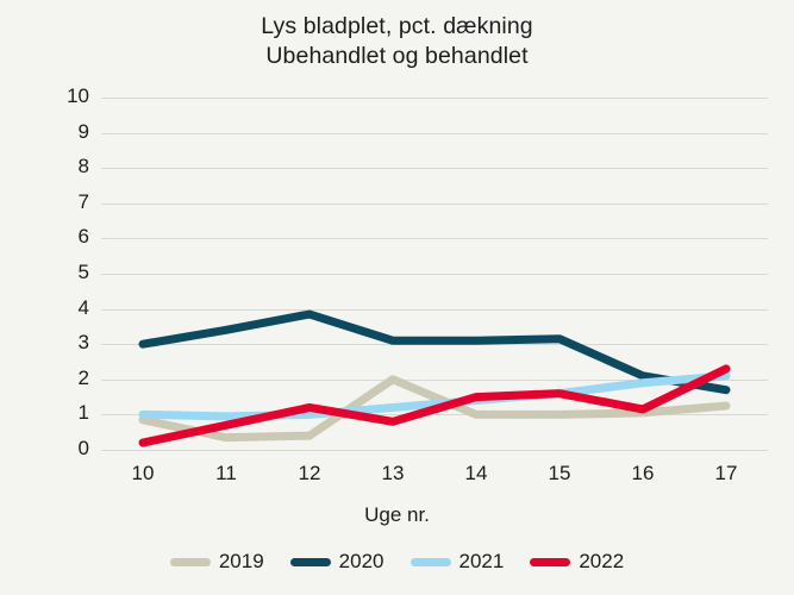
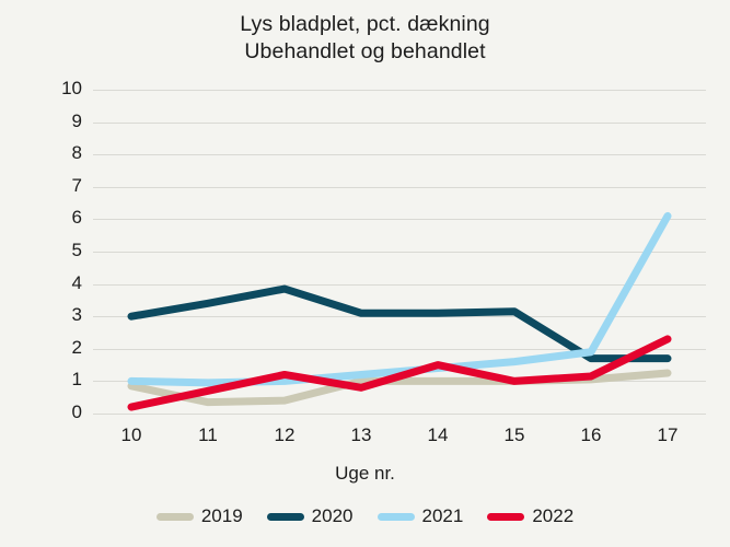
2019/13: 2.0 -> 1.0
2022/15: 1.6 -> 1.0
2020/16: 2.1 -> 1.7
2021/17: 2.1 -> 6.1
